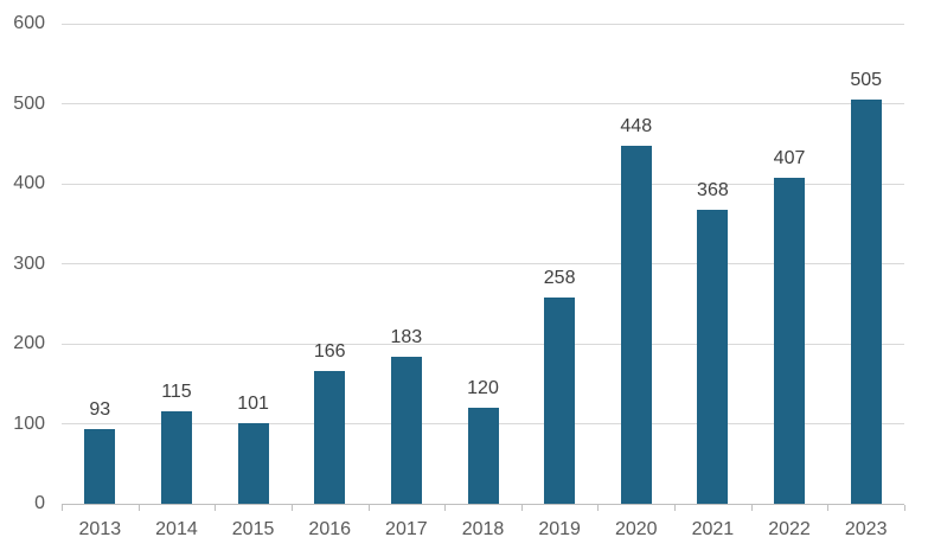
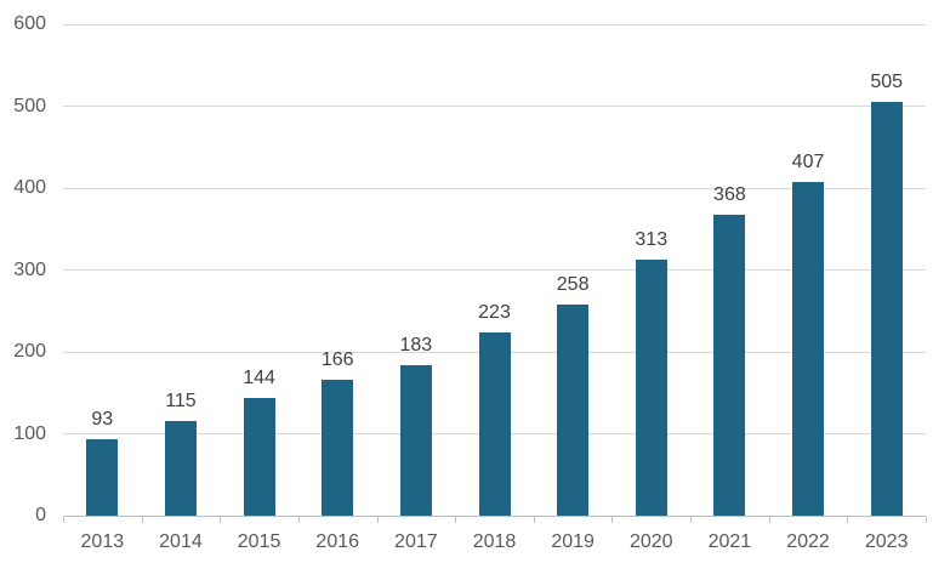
2015: 101 -> 144
2018: 120 -> 223
2020: 448 -> 313
